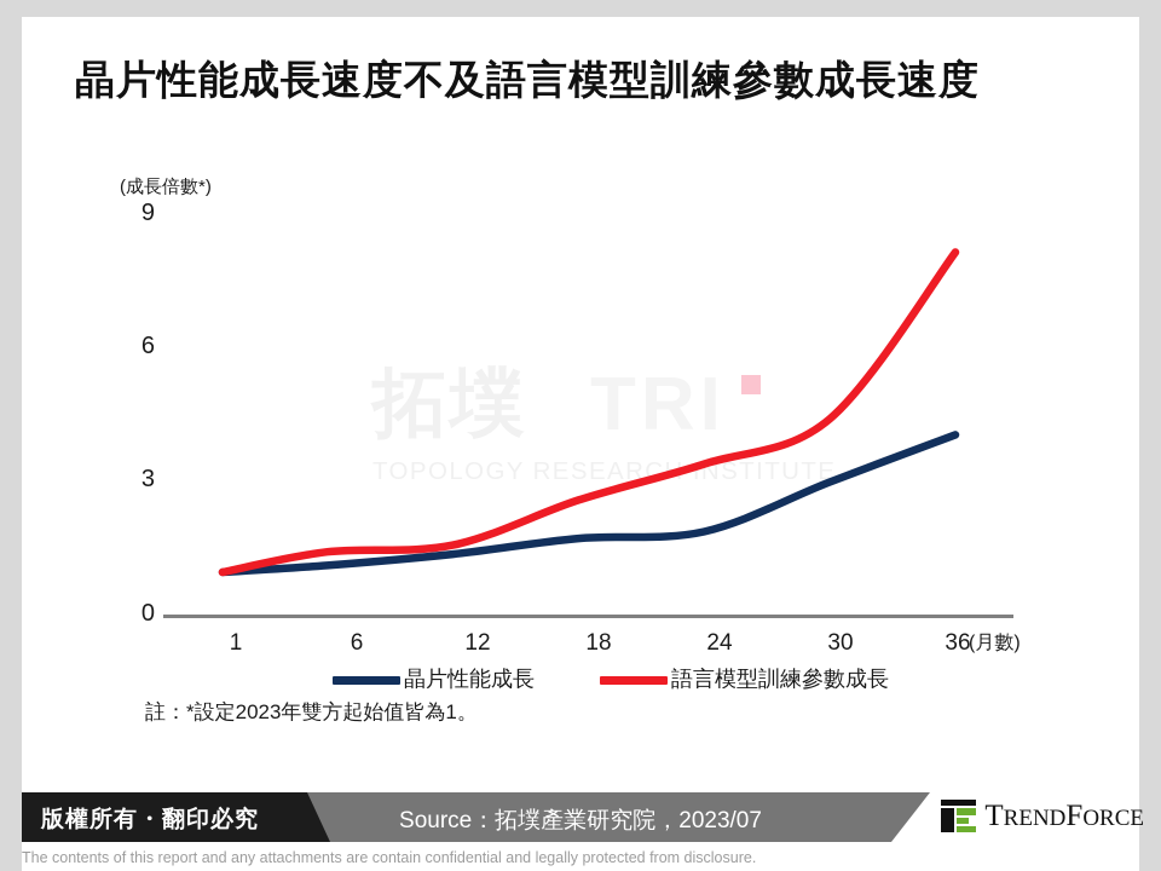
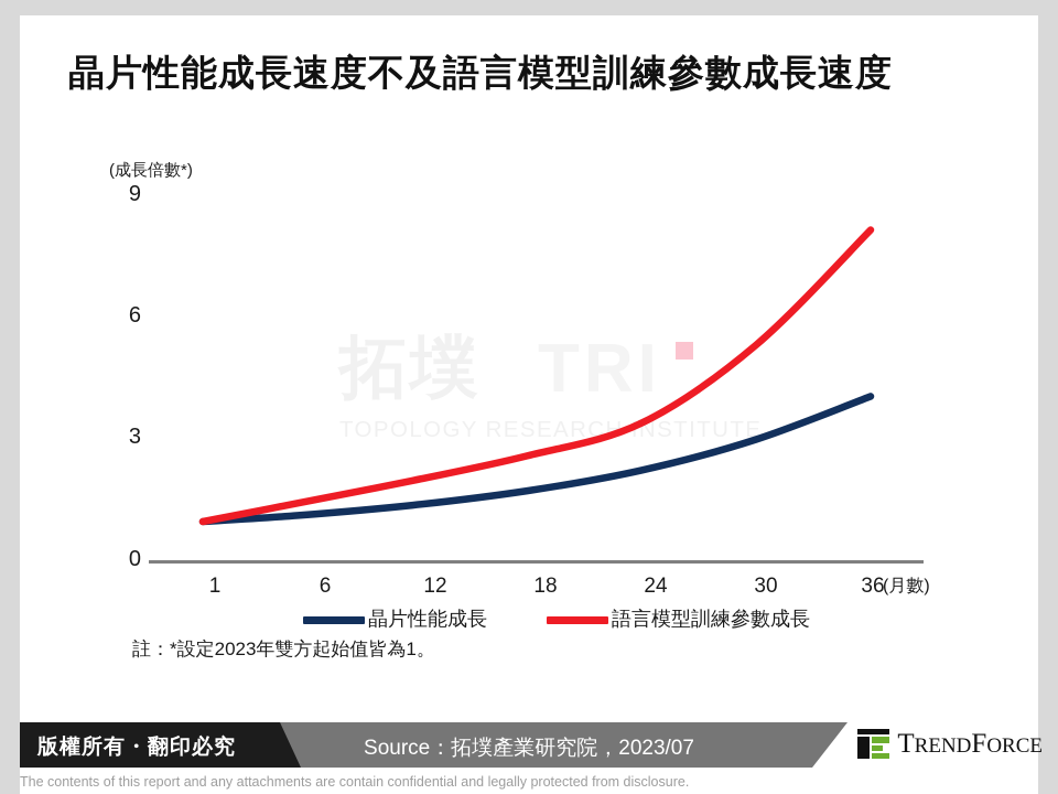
語言模型訓練參數成長/12: 1.6 -> 2.0
晶片性能成長/24: 1.9 -> 2.2
語言模型訓練參數成長/30: 4.4 -> 5.3
